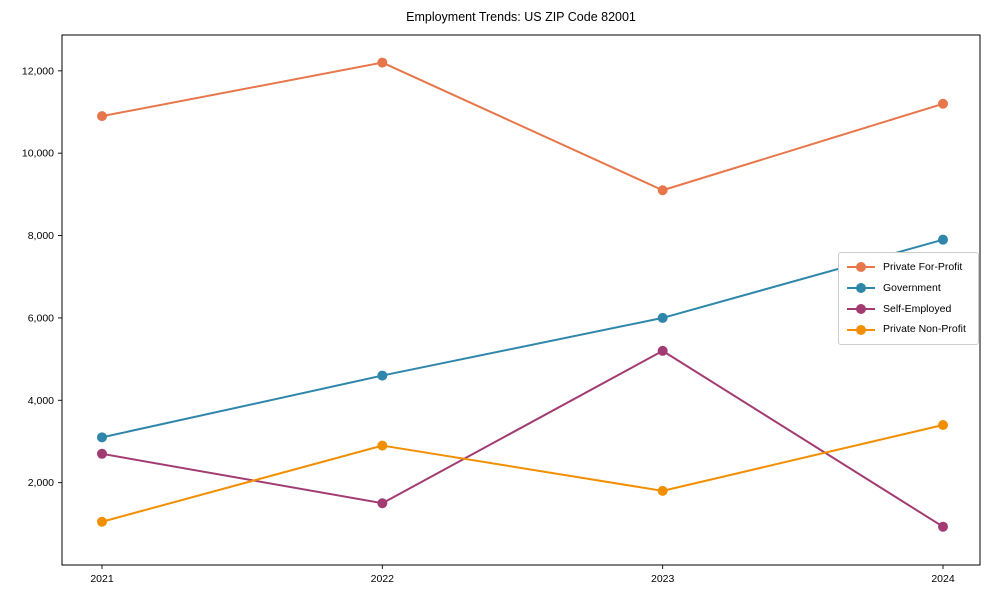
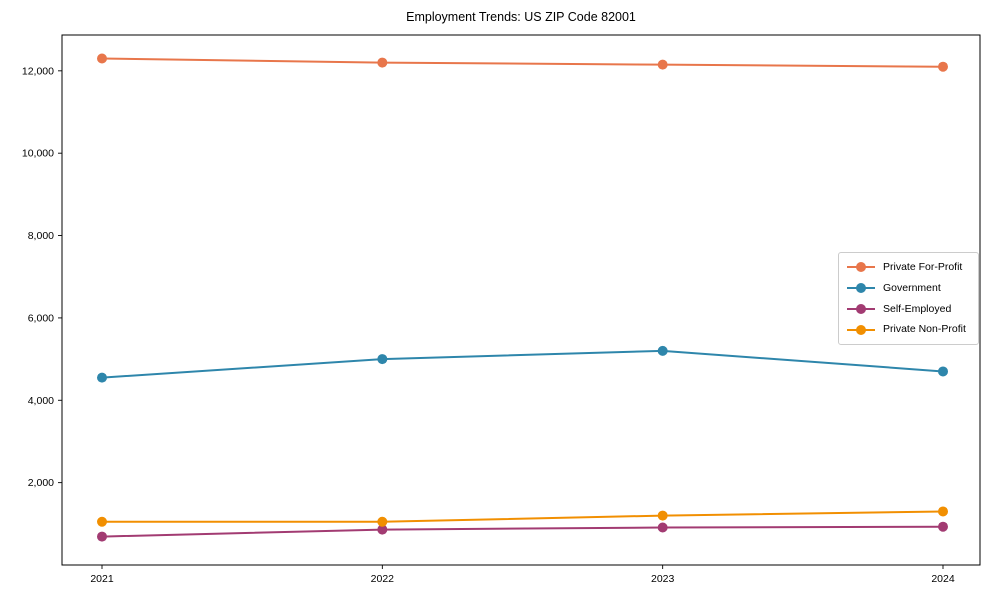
Private For-Profit/2021: 10900 -> 12300
Government/2021: 3100 -> 4600
Self-Employed/2021: 2700 -> 700
Government/2022: 4600 -> 5000
Self-Employed/2022: 1500 -> 900
Private Non-Profit/2022: 2900 -> 1000
Private For-Profit/2023: 9100 -> 12200
Government/2023: 6000 -> 5200
Self-Employed/2023: 5200 -> 900
Private Non-Profit/2023: 1800 -> 1200
Private For-Profit/2024: 11200 -> 12100
Government/2024: 7900 -> 4700
Private Non-Profit/2024: 3400 -> 1300
